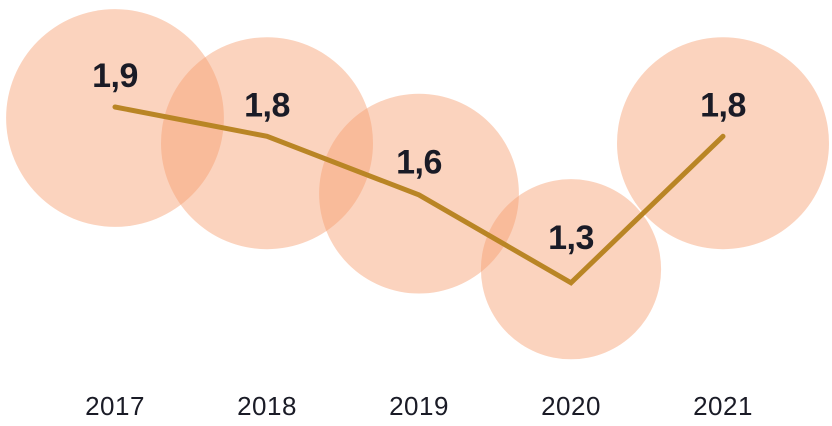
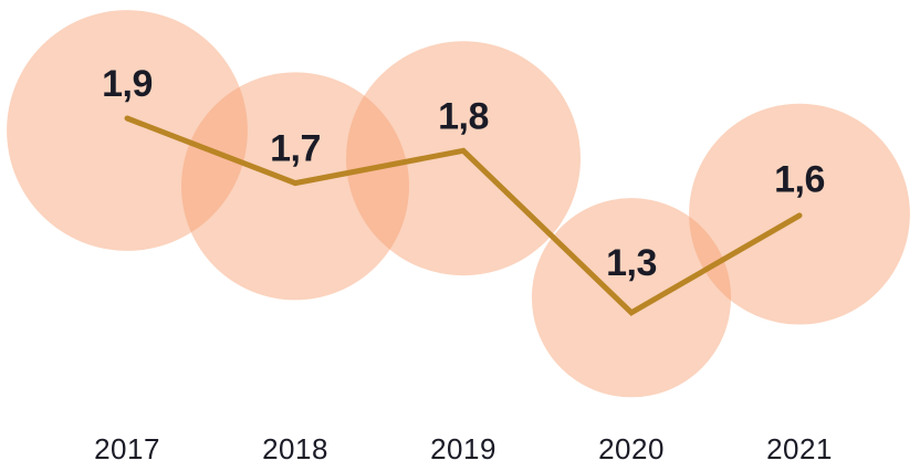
2018: 1,8 -> 1,7
2019: 1,6 -> 1,8
2021: 1,8 -> 1,6
